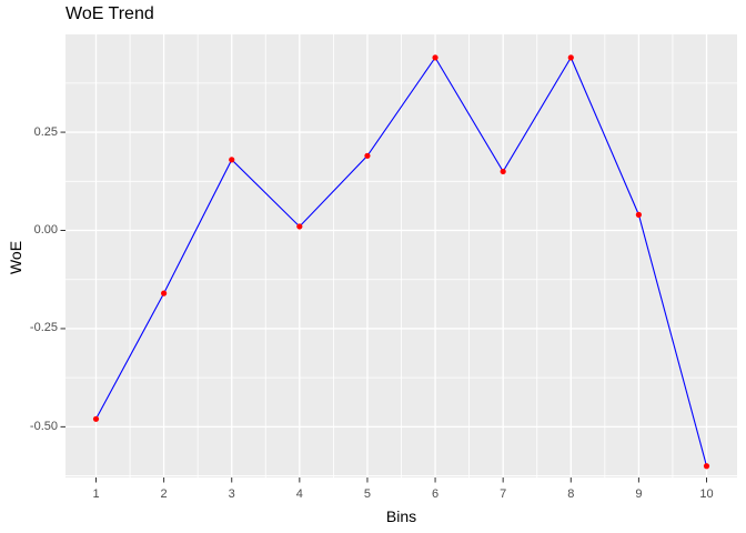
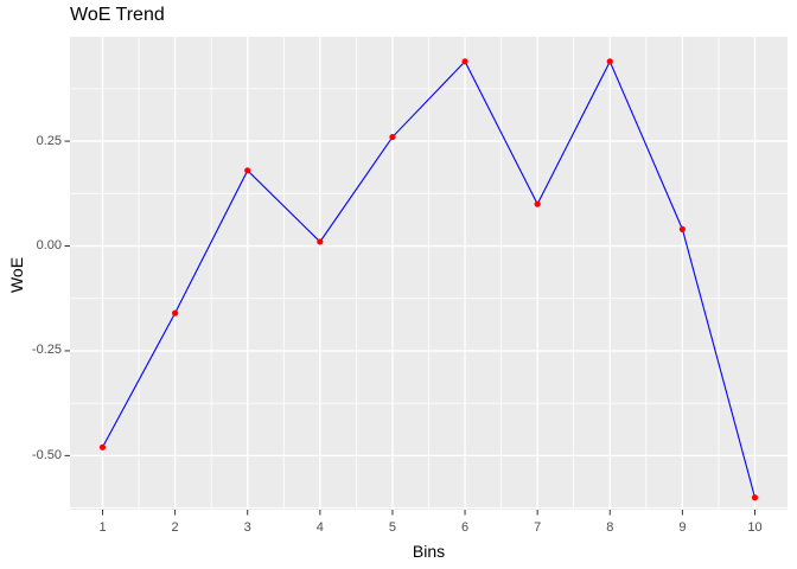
5: 0.19 -> 0.26
7: 0.15 -> 0.10
